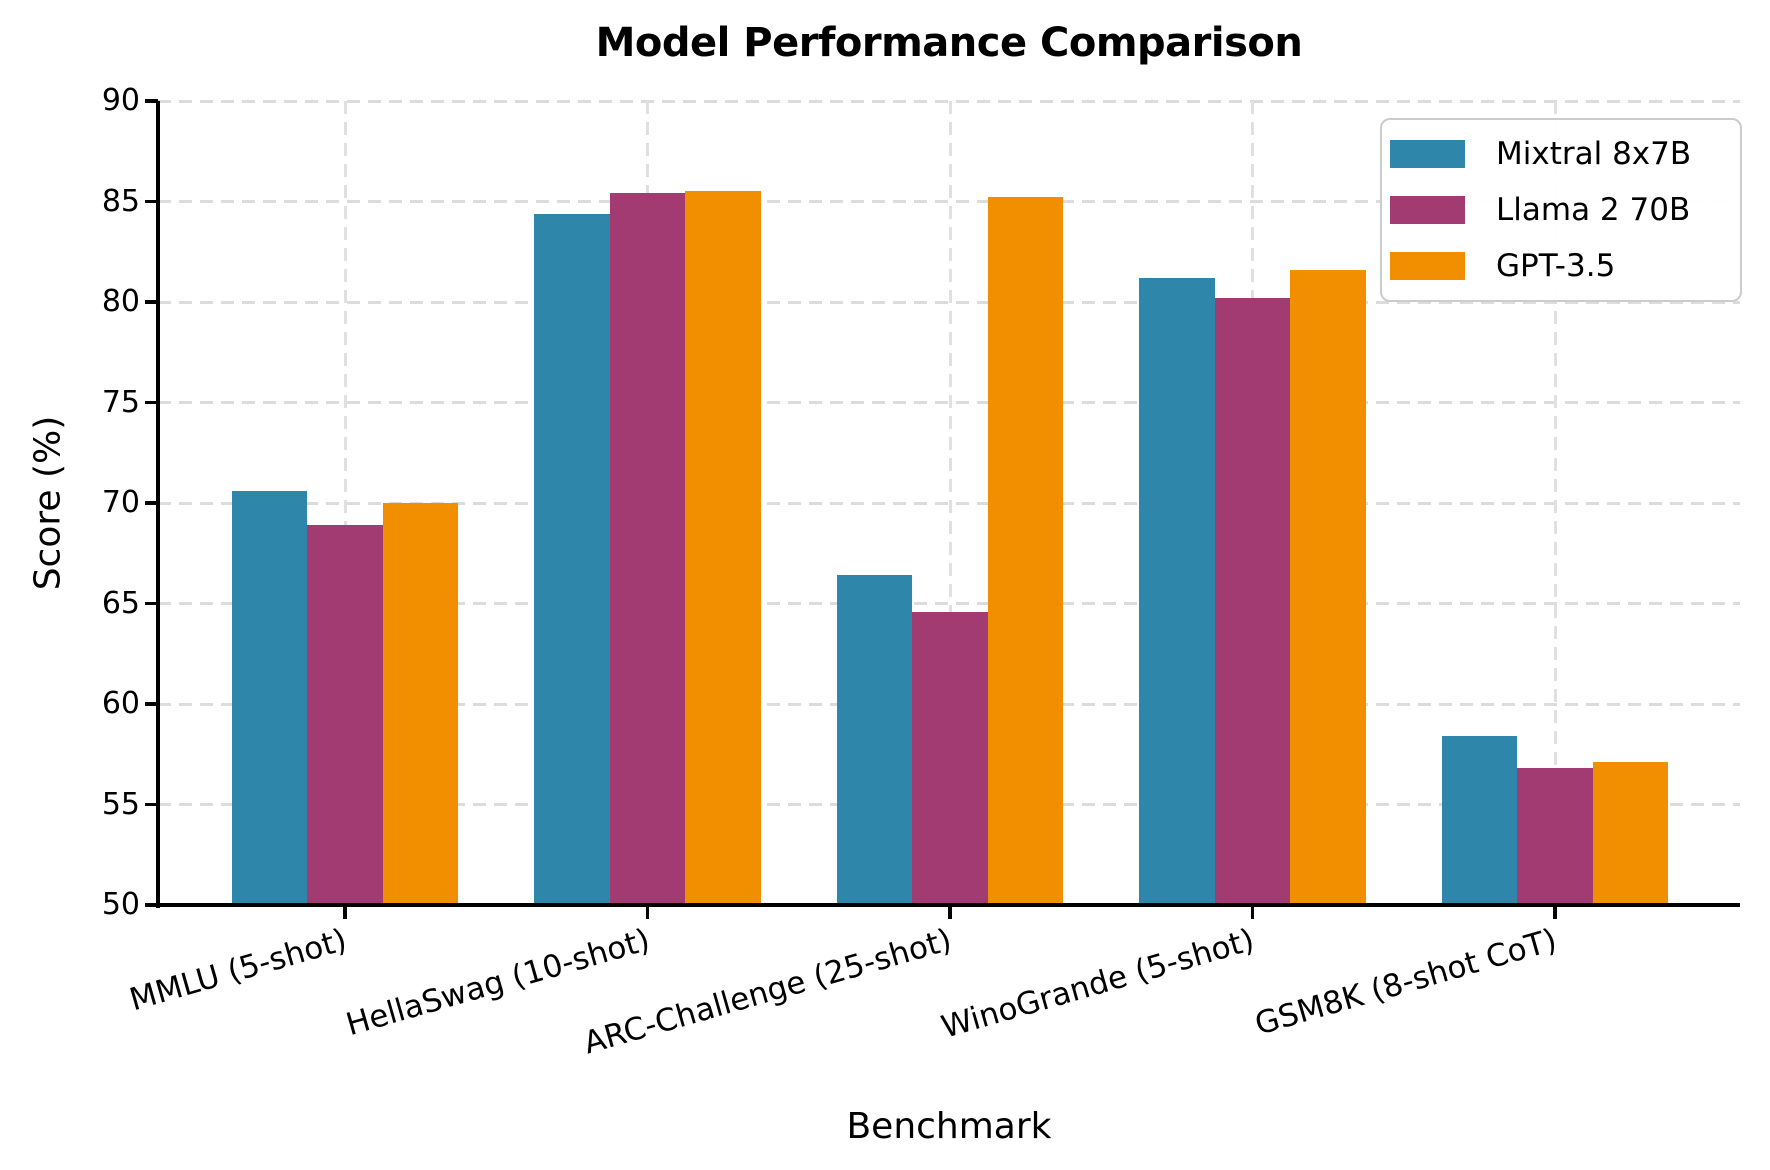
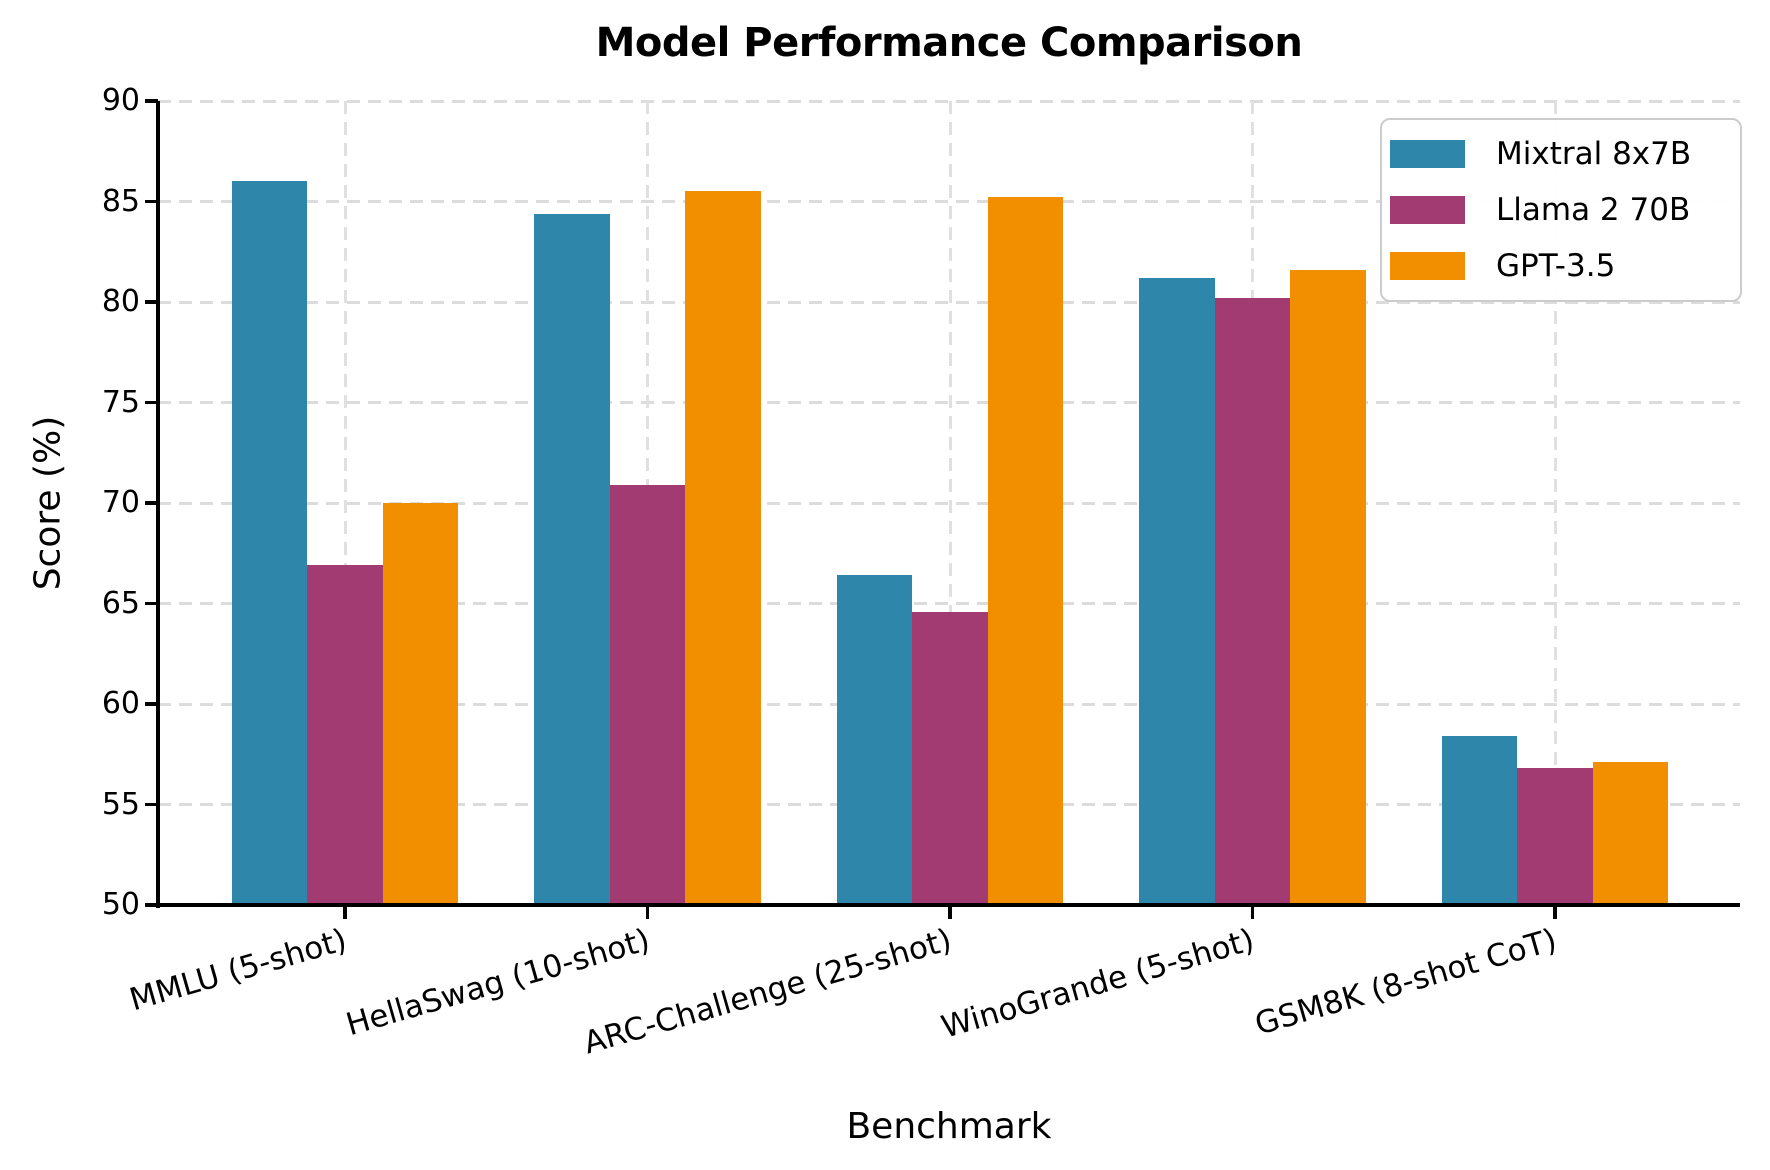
Mixtral 8x7B/MMLU (5-shot): 70.6 -> 86.0
Llama 2 70B/MMLU (5-shot): 68.9 -> 66.9
Llama 2 70B/HellaSwag (10-shot): 85.4 -> 70.9
